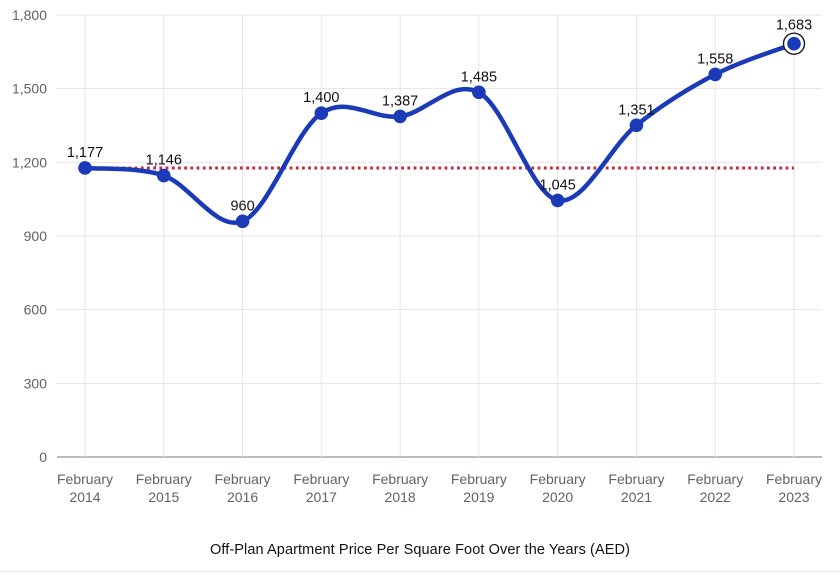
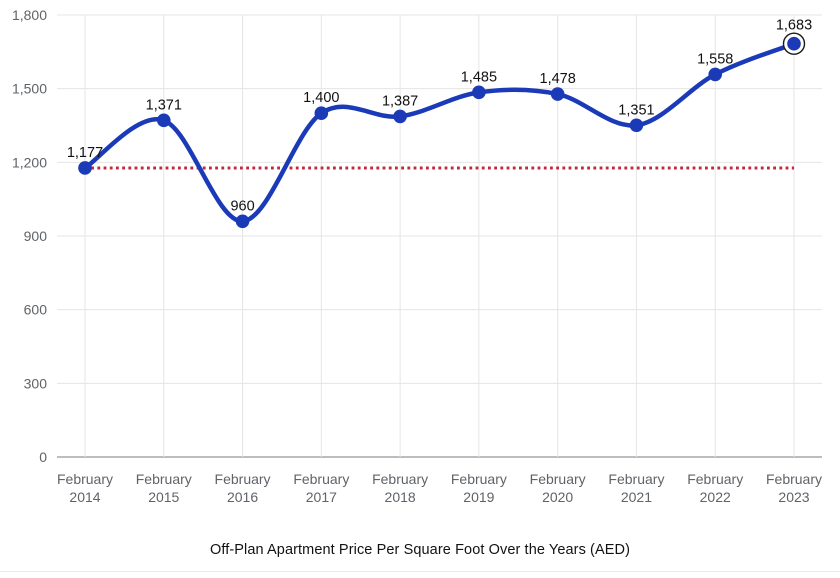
February 2015: 1,146 -> 1,371
February 2020: 1,045 -> 1,478
